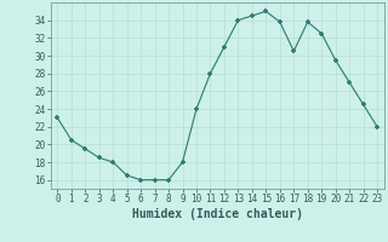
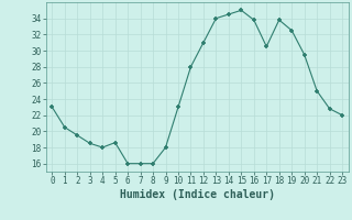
5: 16.5 -> 18.6
10: 24.0 -> 23.0
21: 27.0 -> 25.0
22: 24.5 -> 22.8
